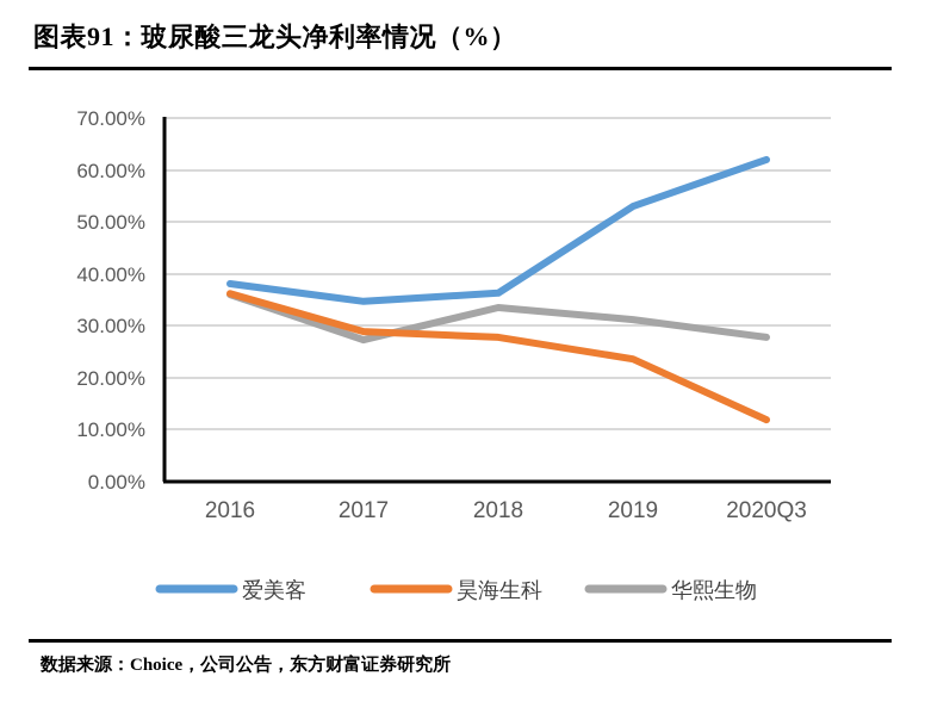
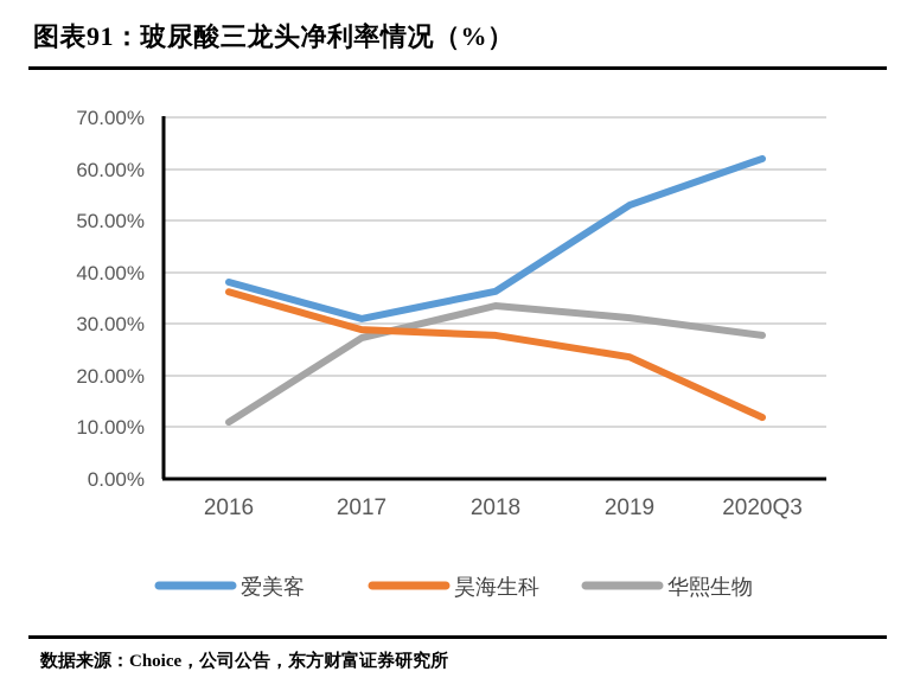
华熙生物/2016: 36% -> 11%
爱美客/2017: 35% -> 31%
